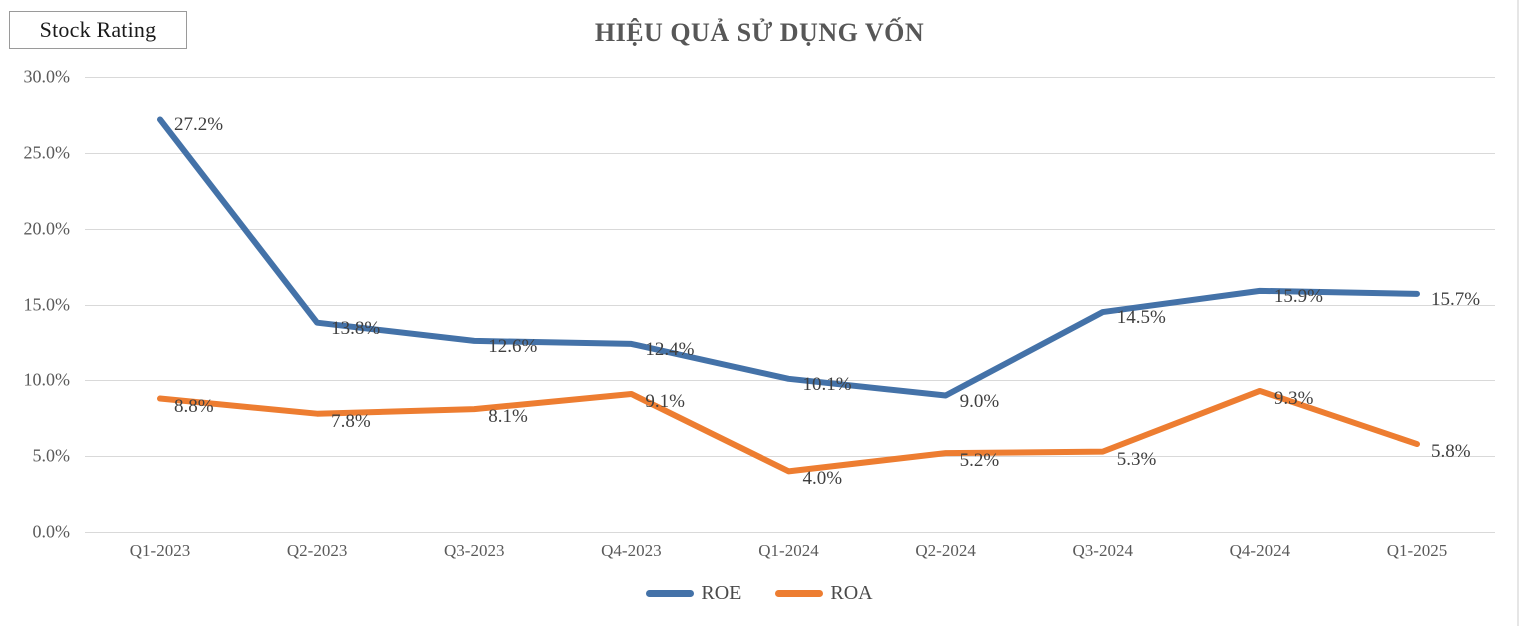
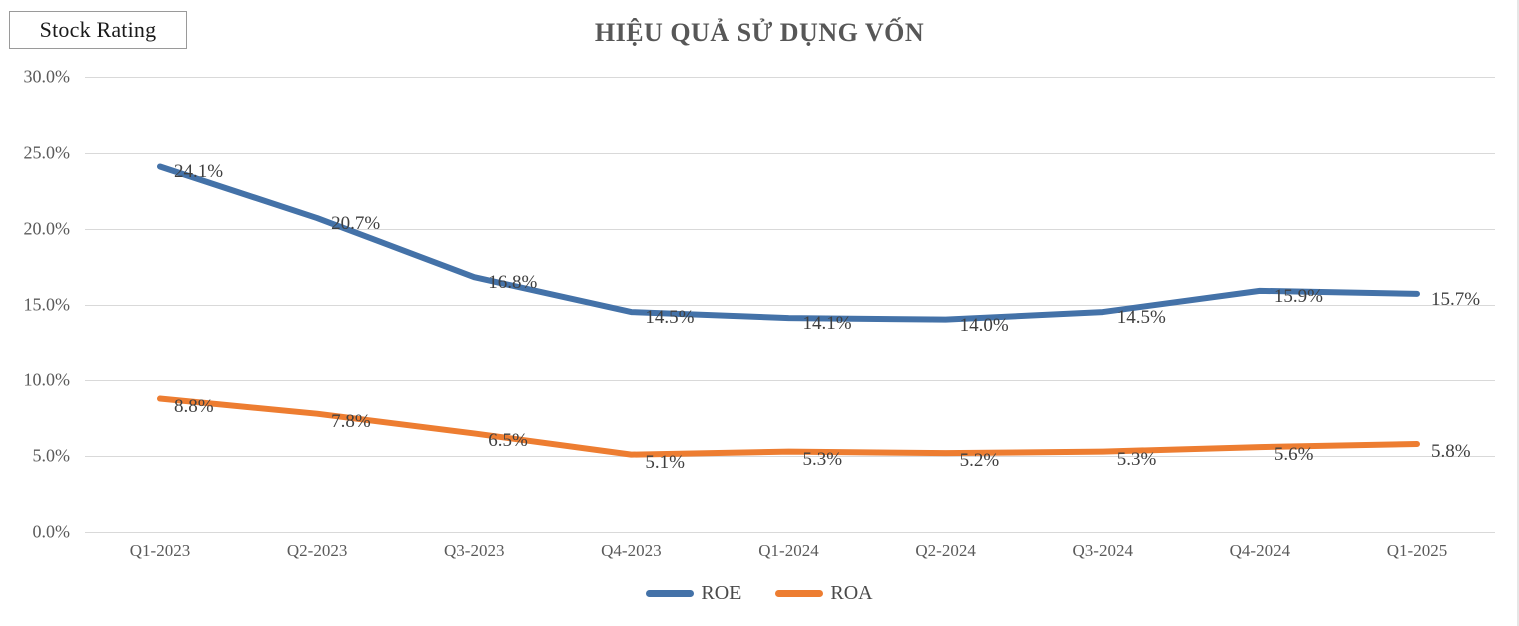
ROE/Q1-2023: 27.2% -> 24.1%
ROE/Q2-2023: 13.8% -> 20.7%
ROE/Q3-2023: 12.6% -> 16.8%
ROA/Q3-2023: 8.1% -> 6.5%
ROE/Q4-2023: 12.4% -> 14.5%
ROA/Q4-2023: 9.1% -> 5.1%
ROE/Q1-2024: 10.1% -> 14.1%
ROA/Q1-2024: 4.0% -> 5.3%
ROE/Q2-2024: 9.0% -> 14.0%
ROA/Q4-2024: 9.3% -> 5.6%
